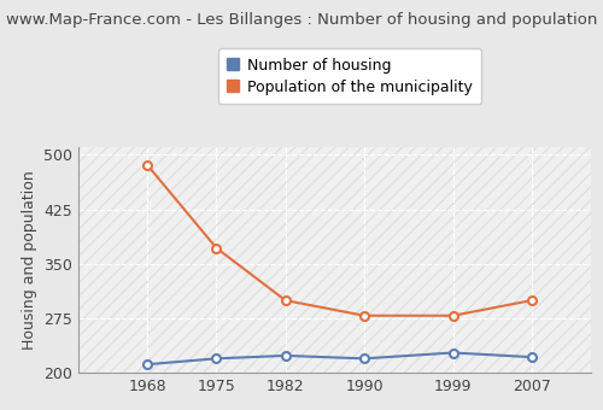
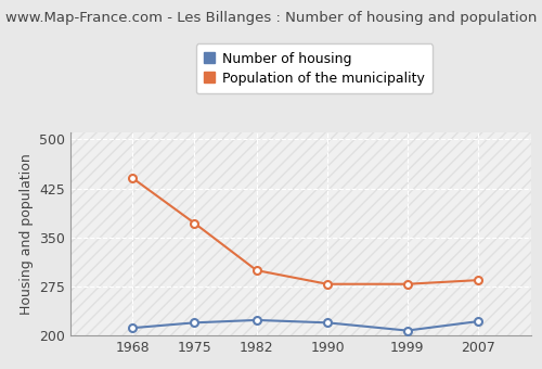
Population of the municipality/1968: 486 -> 441
Number of housing/1999: 228 -> 208
Population of the municipality/2007: 300 -> 285
